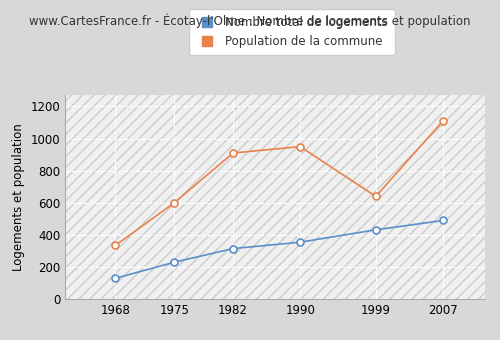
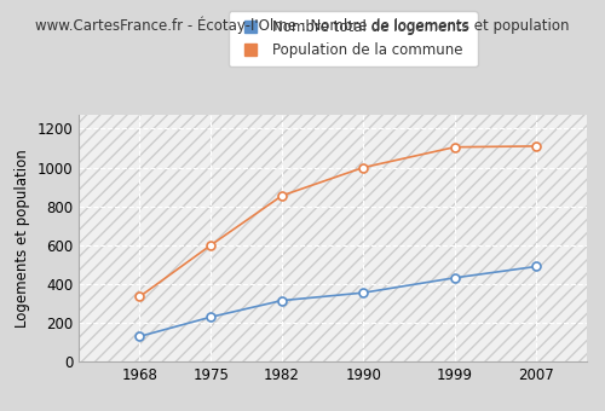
Population de la commune/1982: 910 -> 860
Population de la commune/1990: 950 -> 1000
Population de la commune/1999: 640 -> 1100
